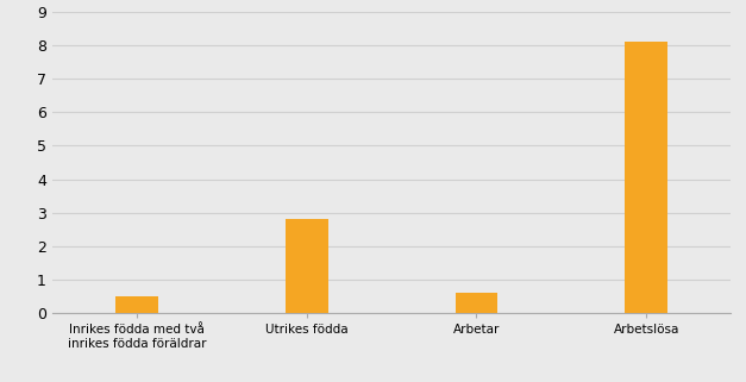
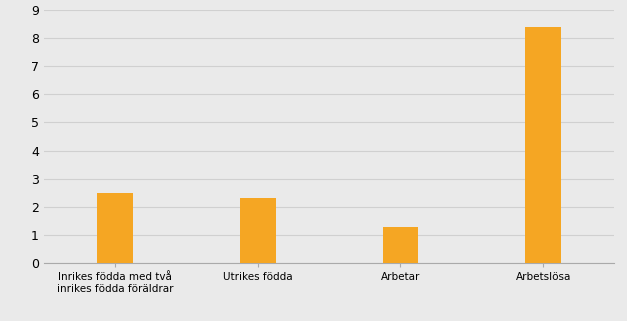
Inrikes födda med två inrikes födda föräldrar: 0.5 -> 2.5
Utrikes födda: 2.8 -> 2.3
Arbetar: 0.6 -> 1.3
Arbetslösa: 8.1 -> 8.4
